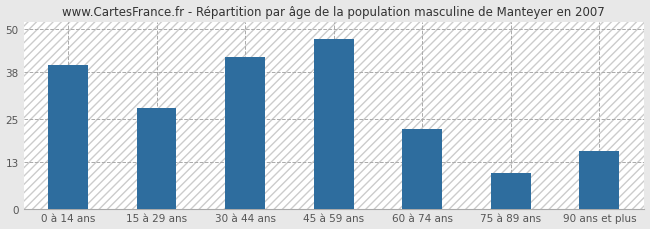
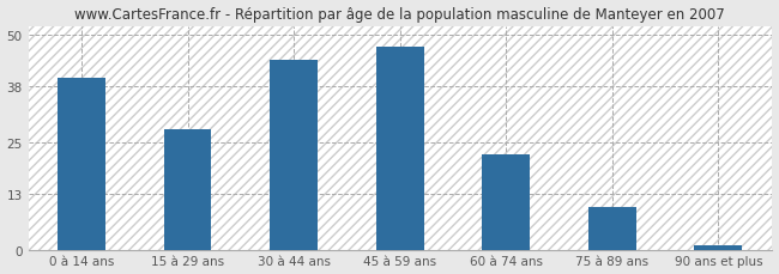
30 à 44 ans: 42 -> 44
90 ans et plus: 16 -> 1
